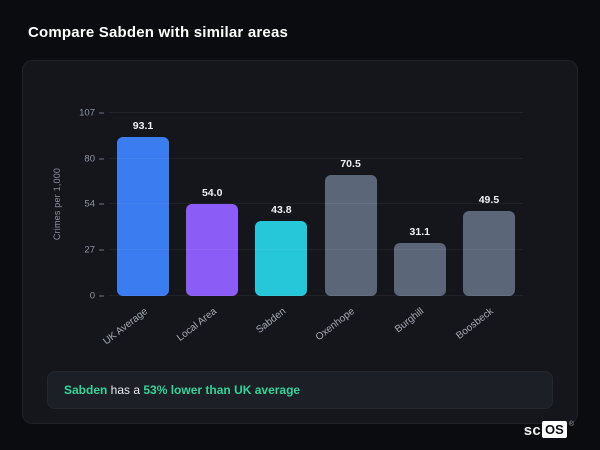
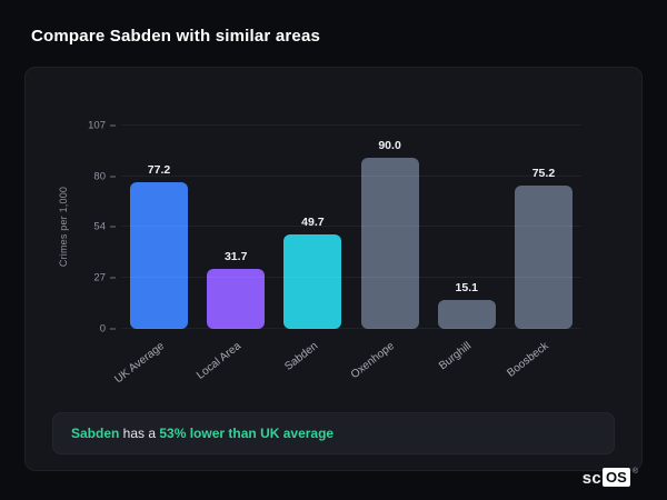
UK Average: 93.1 -> 77.2
Local Area: 54.0 -> 31.7
Sabden: 43.8 -> 49.7
Oxenhope: 70.5 -> 90.0
Burghill: 31.1 -> 15.1
Boosbeck: 49.5 -> 75.2
